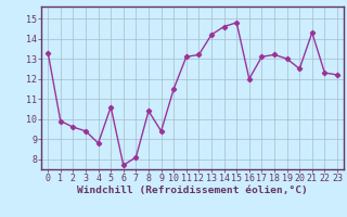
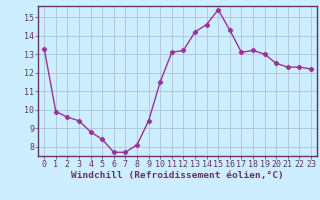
5: 10.6 -> 8.4
7: 8.1 -> 7.7
8: 10.4 -> 8.1
15: 14.8 -> 15.4
16: 12.0 -> 14.3
21: 14.3 -> 12.3
